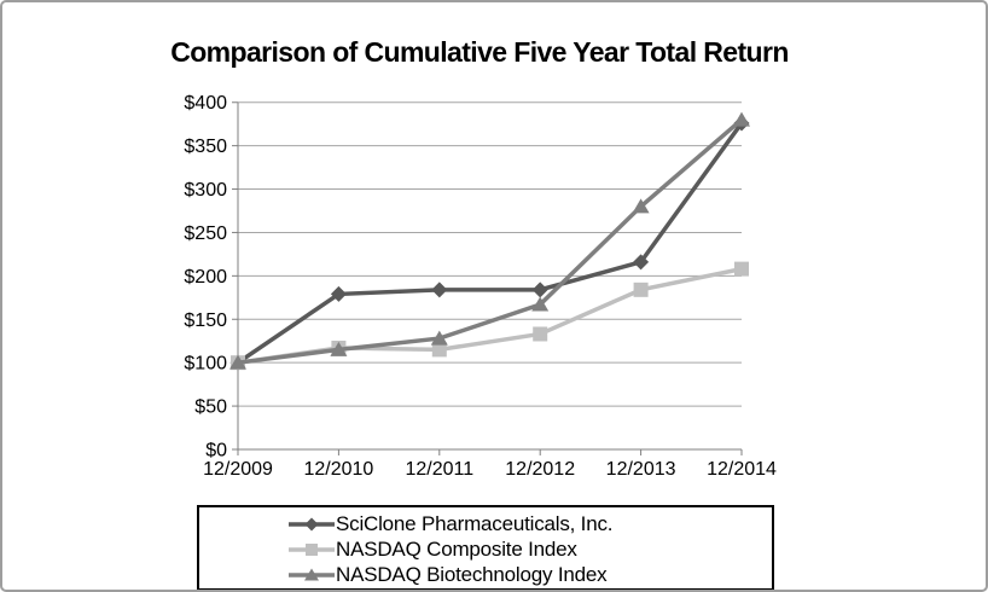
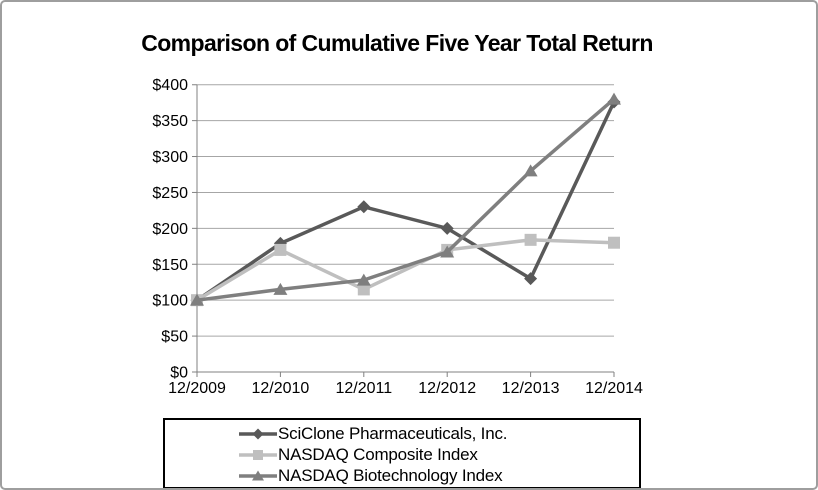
NASDAQ Composite Index/12/2010: $120 -> $170
SciClone Pharmaceuticals, Inc./12/2011: $180 -> $230
SciClone Pharmaceuticals, Inc./12/2012: $180 -> $200
NASDAQ Composite Index/12/2012: $130 -> $170
SciClone Pharmaceuticals, Inc./12/2013: $220 -> $130
NASDAQ Composite Index/12/2014: $210 -> $180
